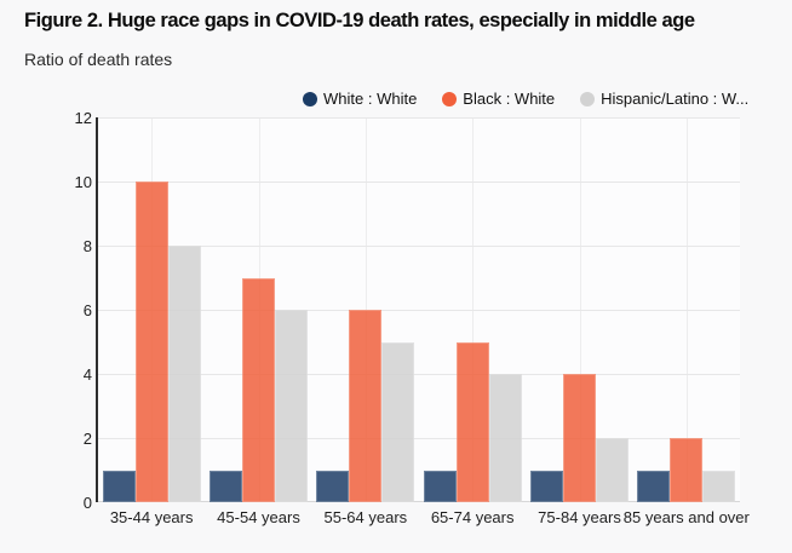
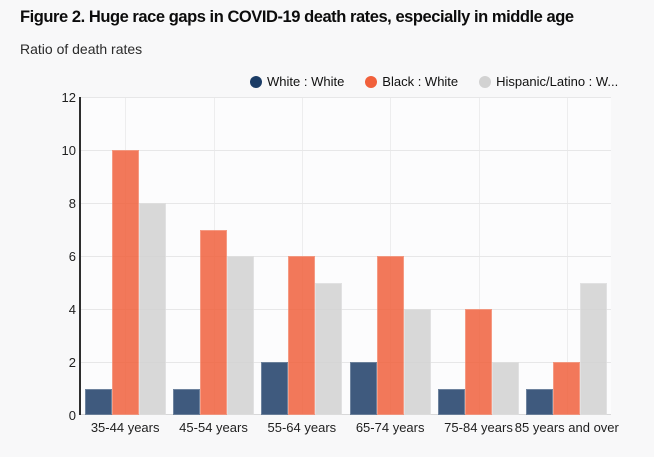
White : White/55-64 years: 1 -> 2
White : White/65-74 years: 1 -> 2
Black : White/65-74 years: 5 -> 6
Hispanic/Latino : W.../85 years and over: 1 -> 5
